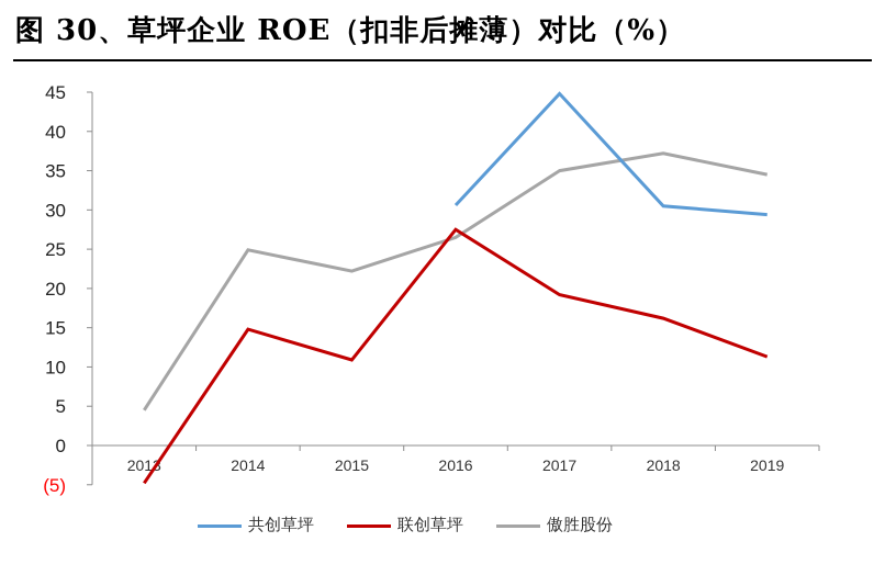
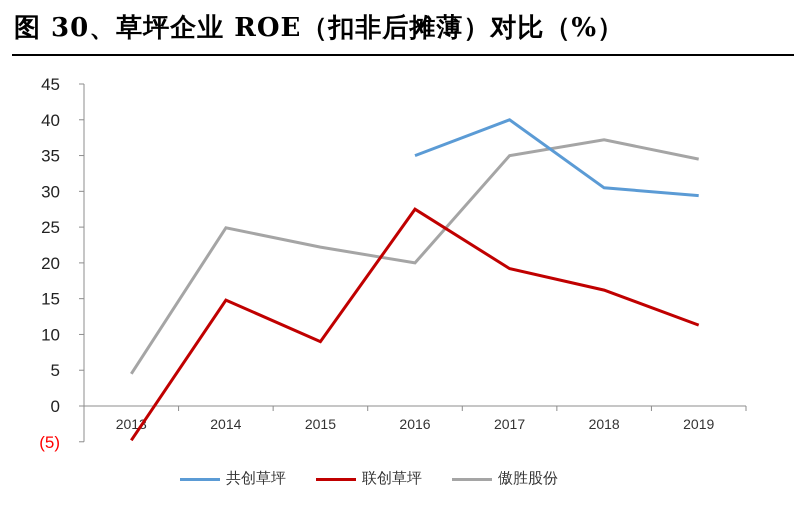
联创草坪/2015: 11 -> 9
共创草坪/2016: 31 -> 35
傲胜股份/2016: 26 -> 20
共创草坪/2017: 45 -> 40
